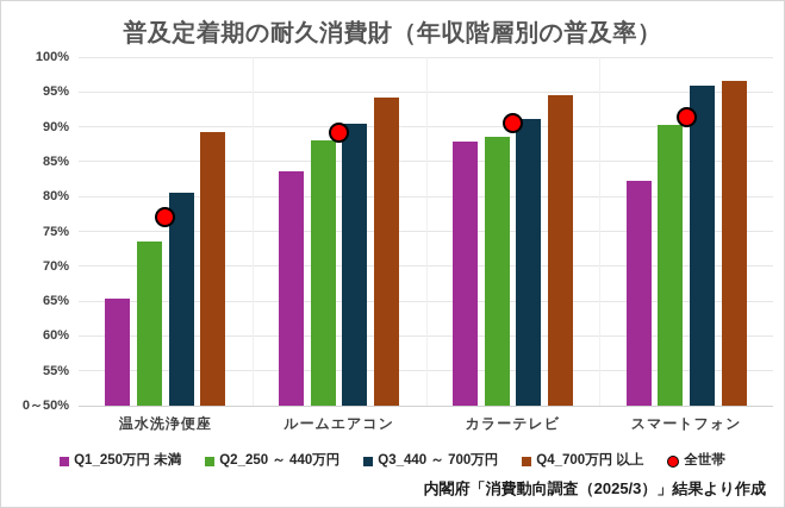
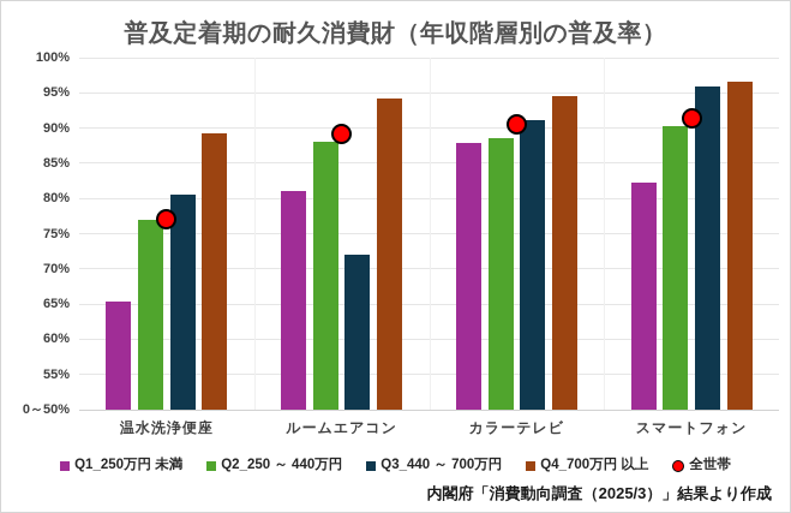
Q2_250 ～ 440万円/温水洗浄便座: 74% -> 77%
Q1_250万円 未満/ルームエアコン: 84% -> 81%
Q3_440 ～ 700万円/ルームエアコン: 90% -> 72%
